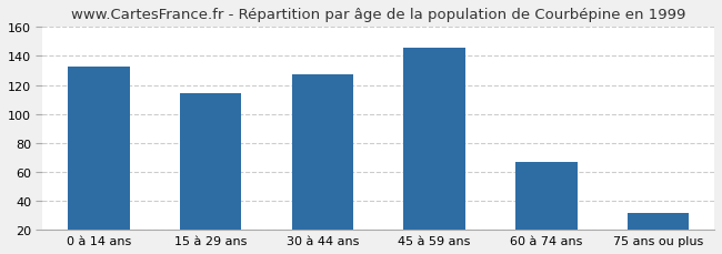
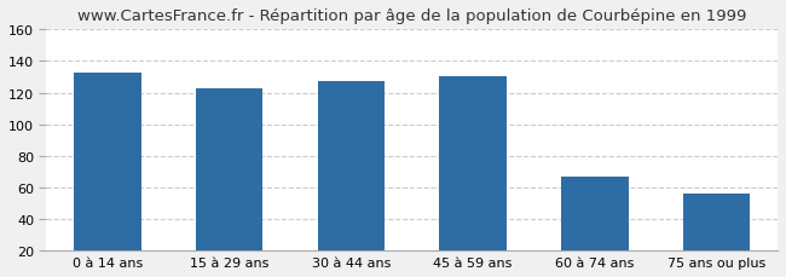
15 à 29 ans: 114 -> 123
45 à 59 ans: 146 -> 130
75 ans ou plus: 32 -> 56
